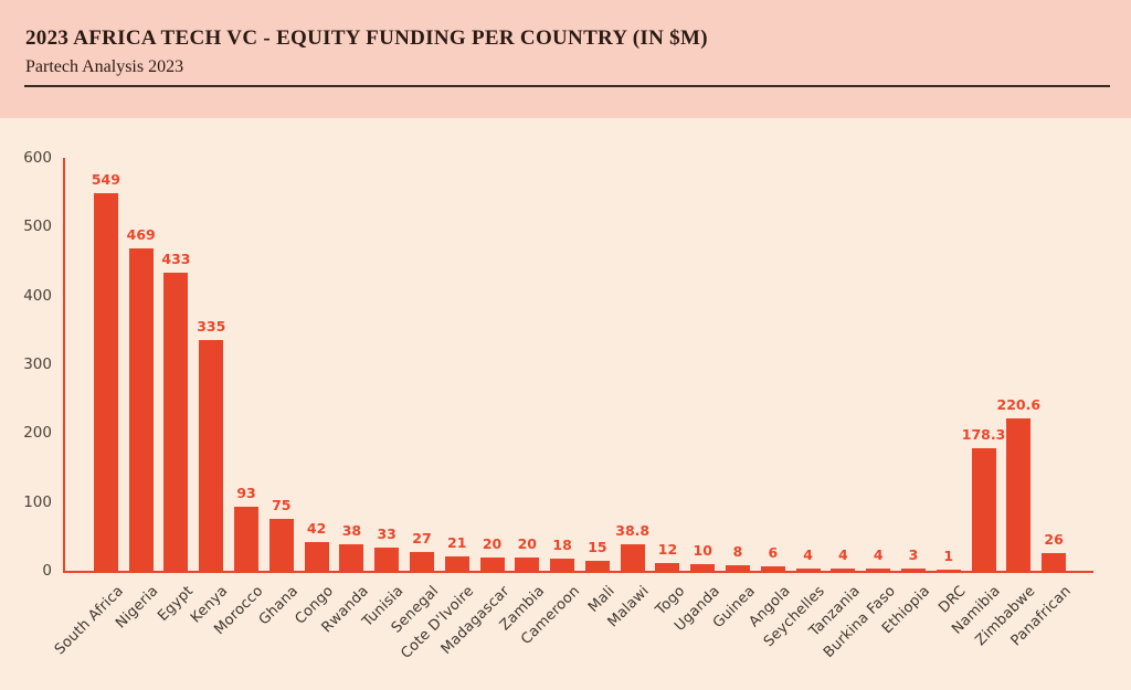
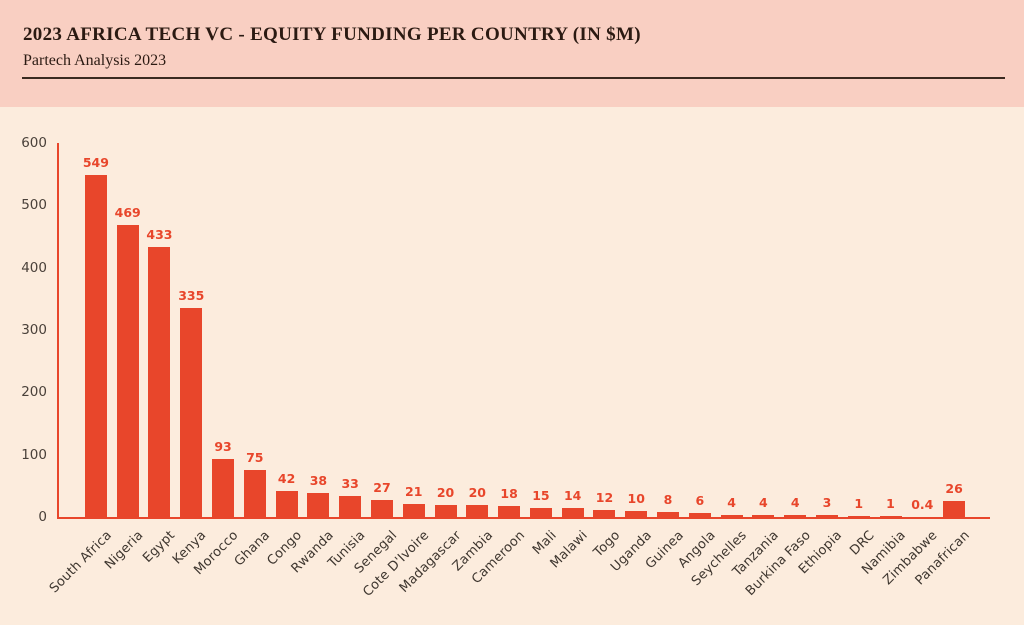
Malawi: 38.8 -> 14
Namibia: 178.3 -> 1
Zimbabwe: 220.6 -> 0.4
